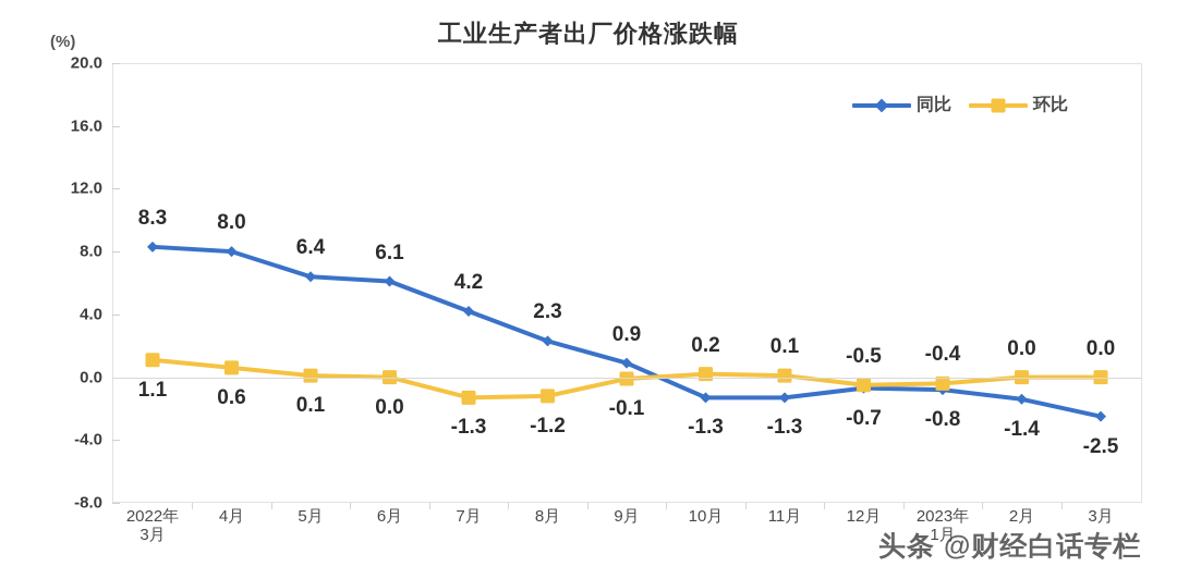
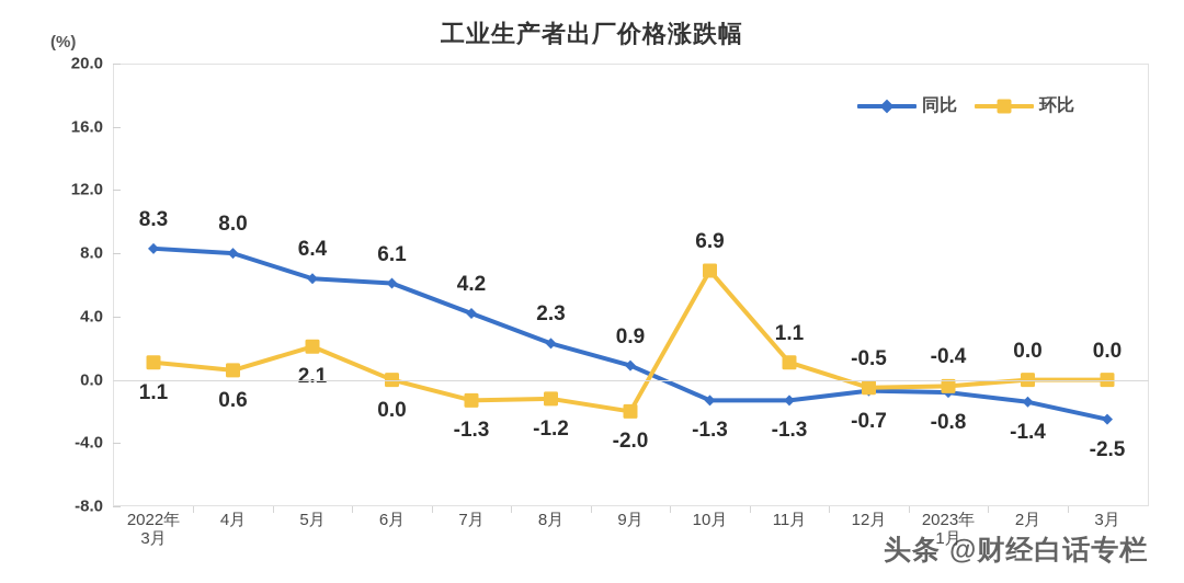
环比/5月: 0.1 -> 2.1
环比/9月: -0.1 -> -2.0
环比/10月: 0.2 -> 6.9
环比/11月: 0.1 -> 1.1
